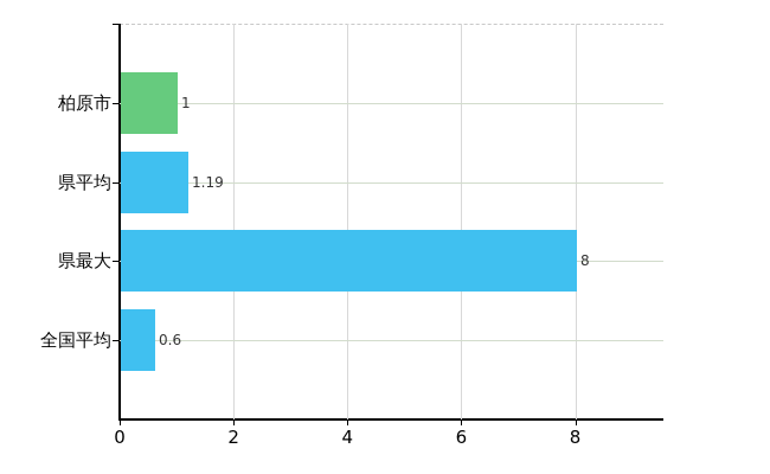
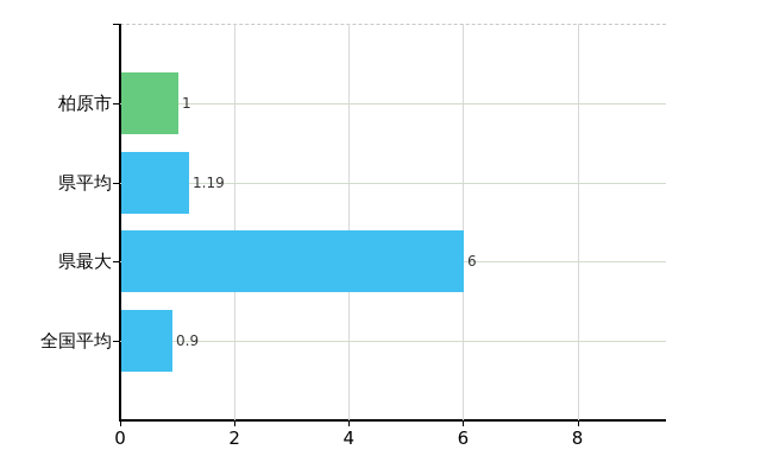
県最大: 8 -> 6
全国平均: 0.6 -> 0.9
